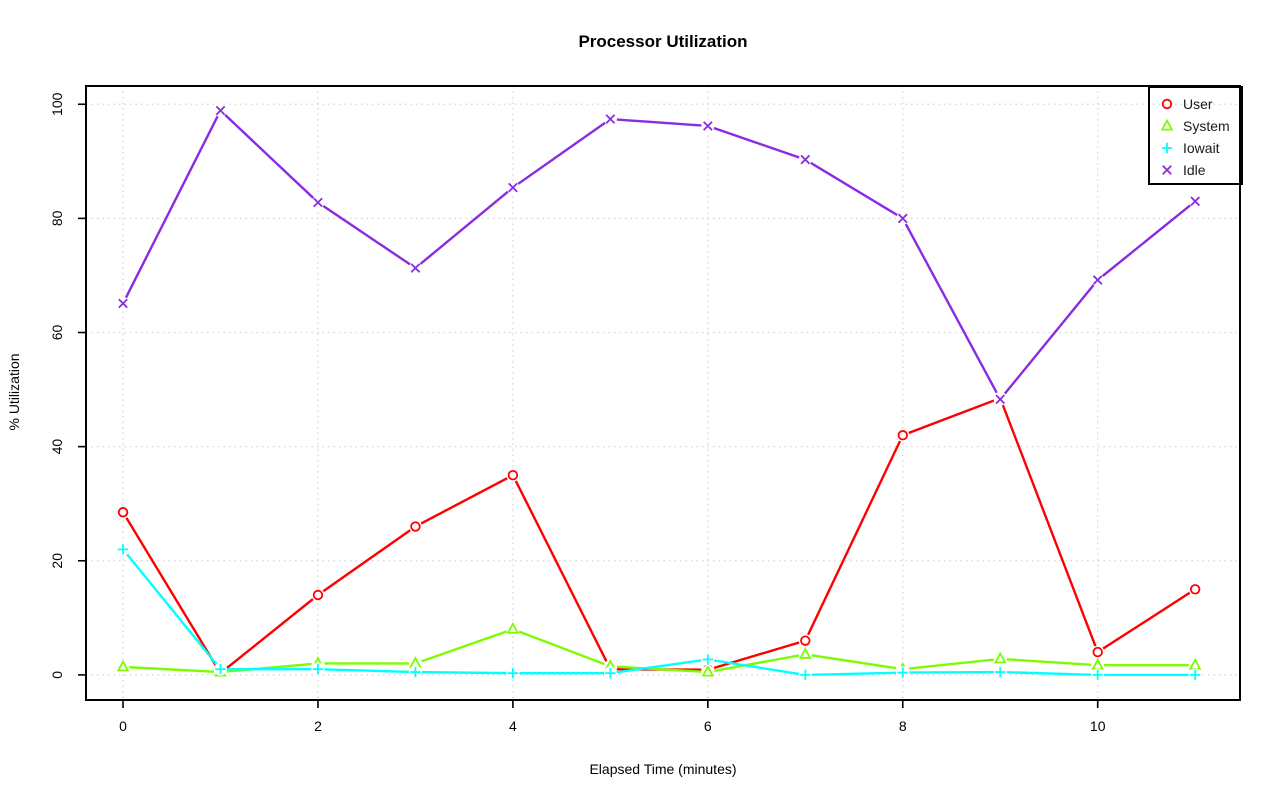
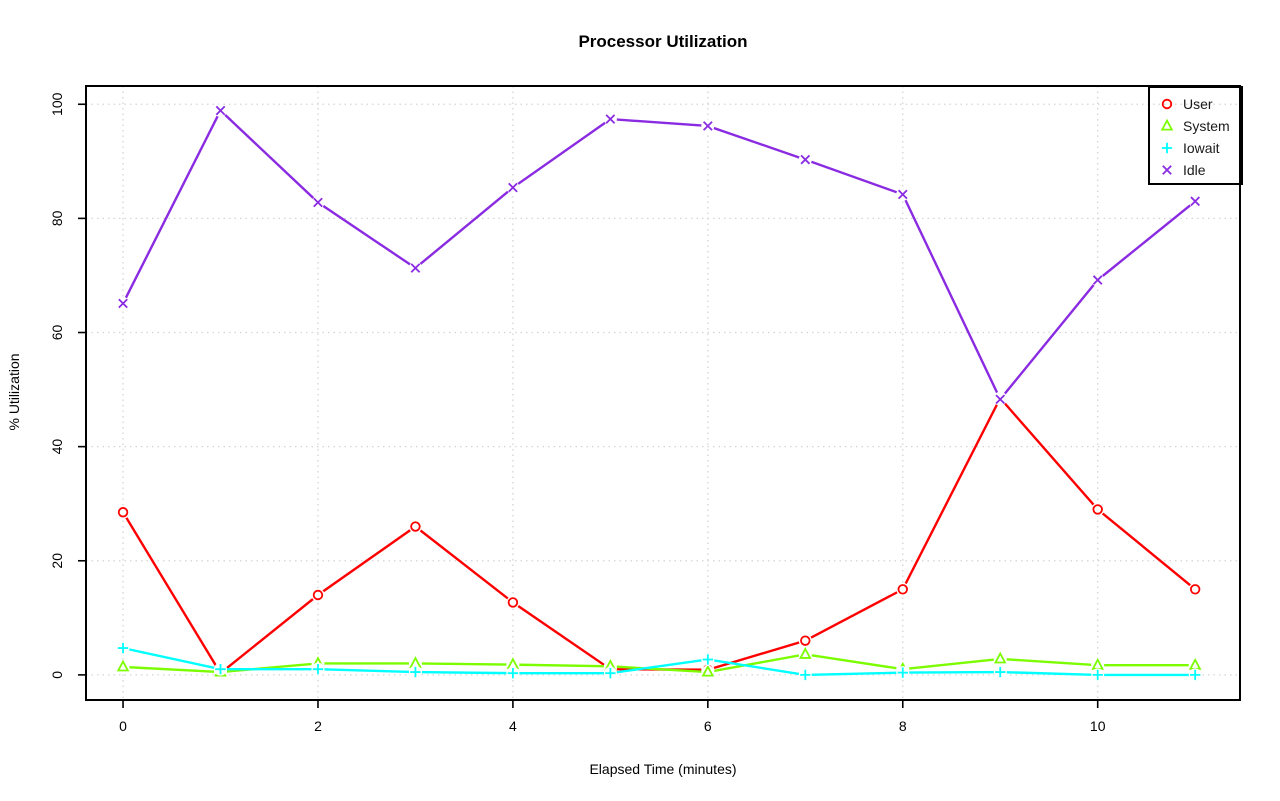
Iowait/0: 22 -> 5
User/4: 35 -> 13
System/4: 8 -> 2
User/8: 42 -> 15
Idle/8: 80 -> 84
User/10: 4 -> 29
